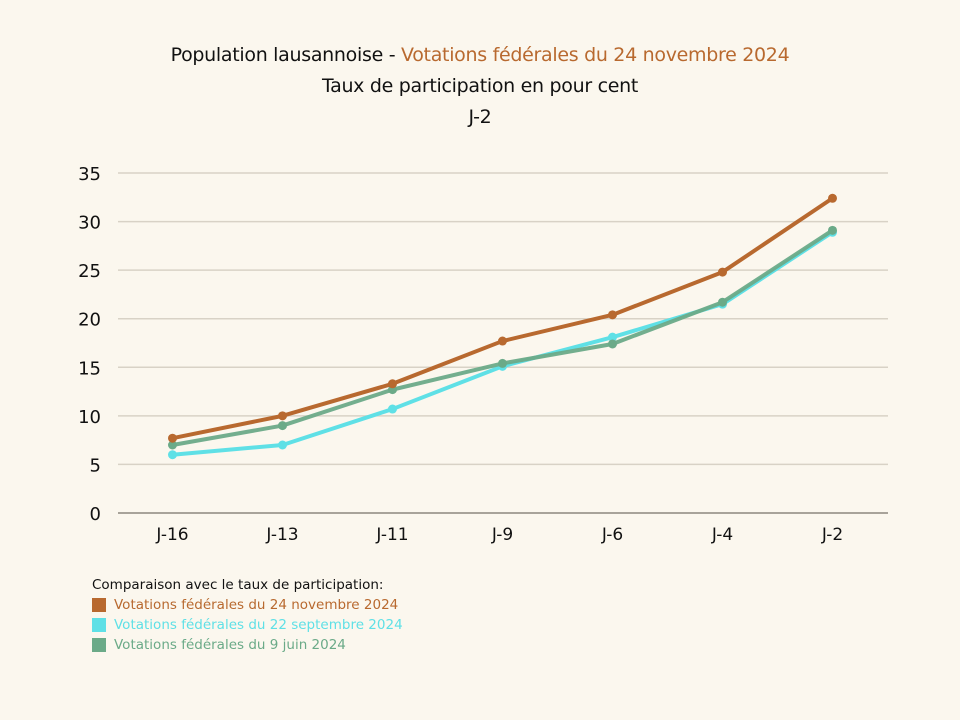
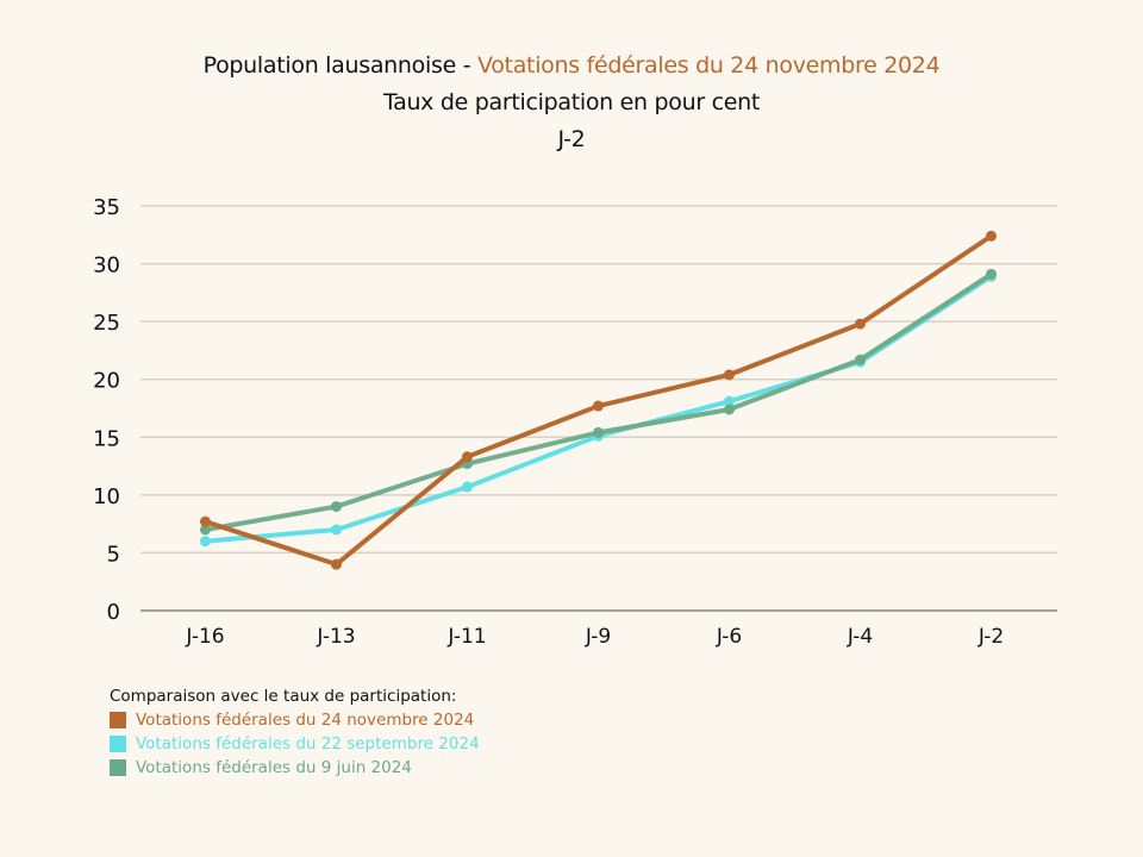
Votations fédérales du 24 novembre 2024/J-13: 10 -> 4
